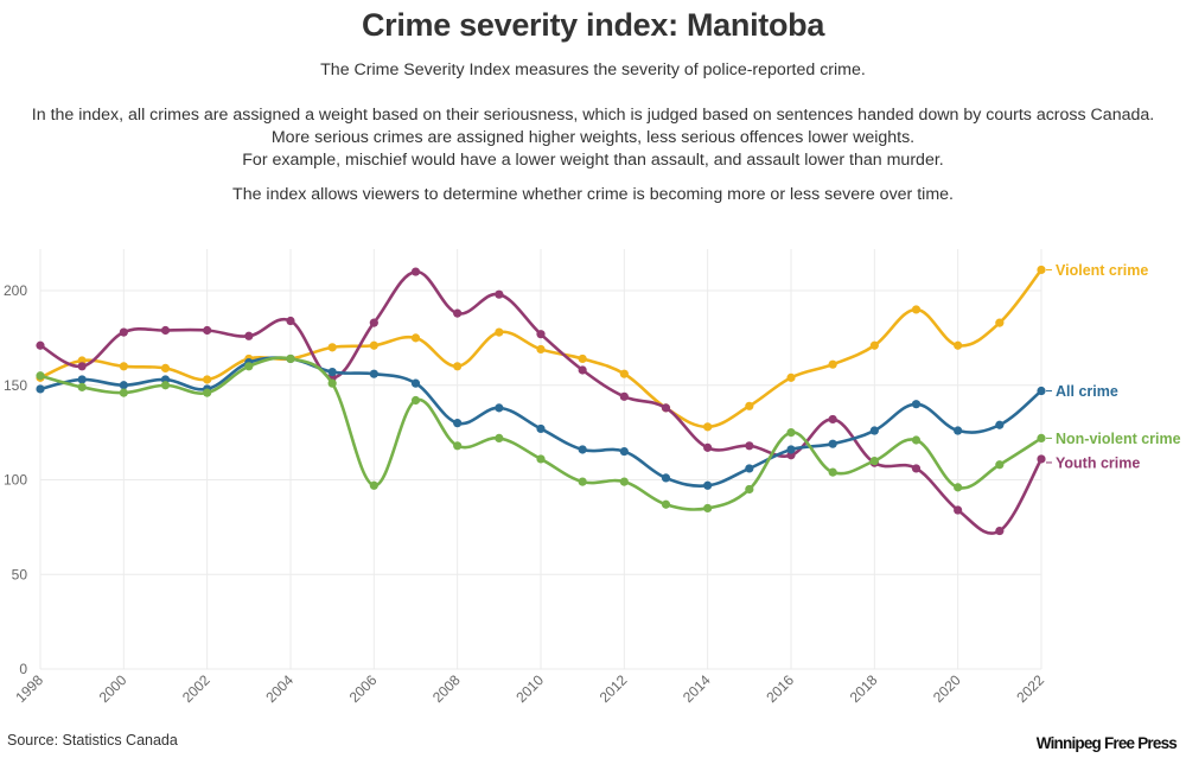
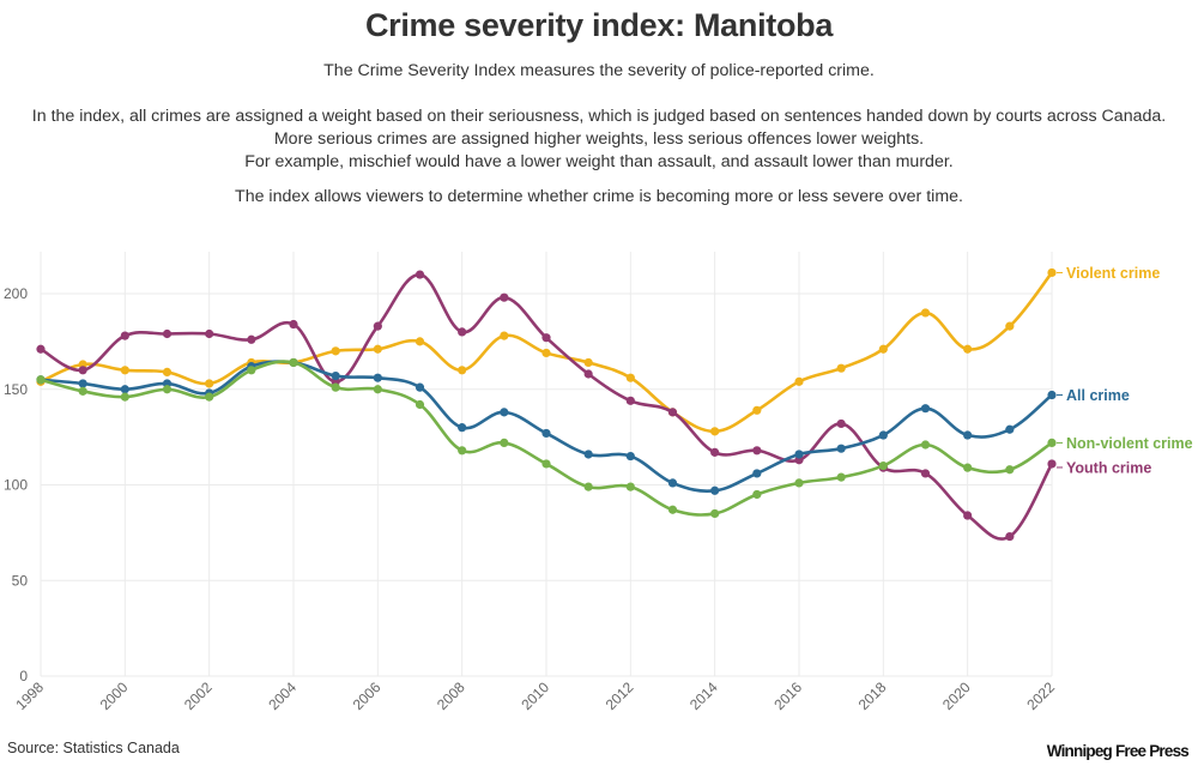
All crime/1998: 148 -> 155
Non-violent crime/2006: 97 -> 150
Youth crime/2008: 188 -> 180
Non-violent crime/2016: 125 -> 101
Non-violent crime/2020: 96 -> 109
